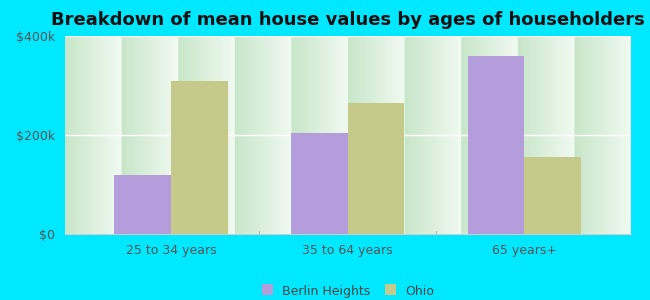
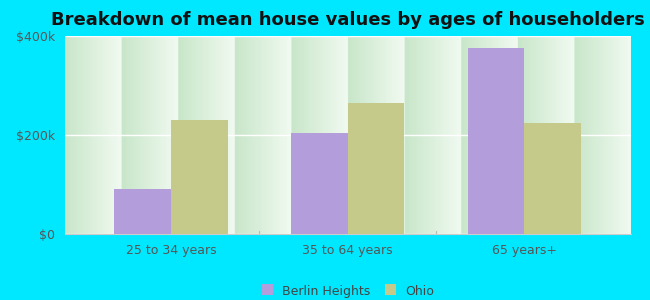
Berlin Heights/25 to 34 years: $120k -> $90k
Ohio/25 to 34 years: $310k -> $230k
Berlin Heights/65 years+: $360k -> $375k
Ohio/65 years+: $155k -> $225k
